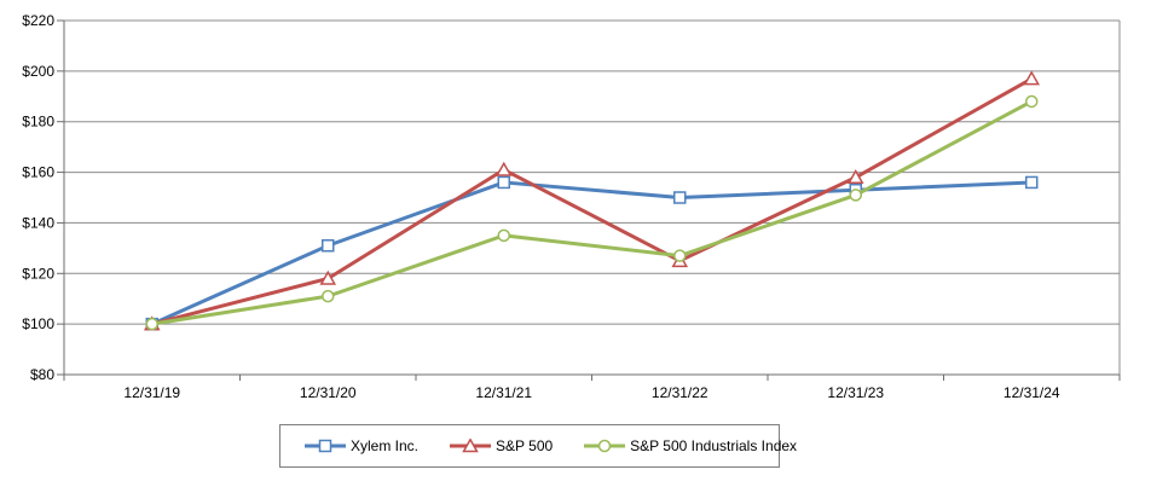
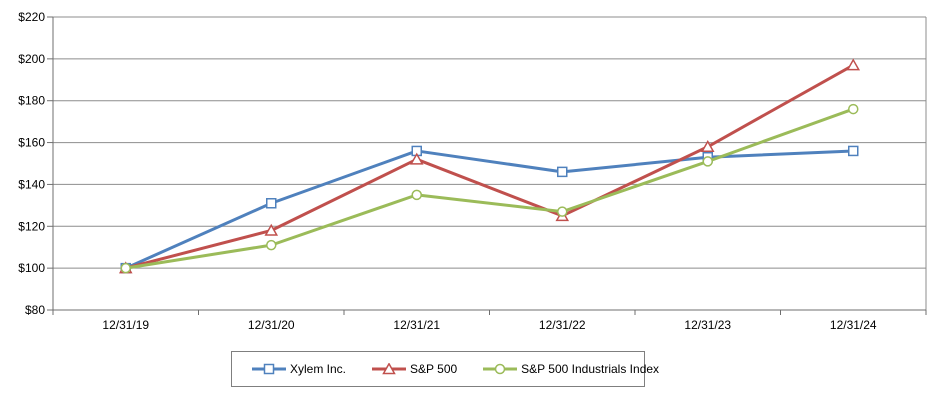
S&P 500/12/31/21: $161 -> $152
Xylem Inc./12/31/22: $150 -> $146
S&P 500 Industrials Index/12/31/24: $188 -> $176
